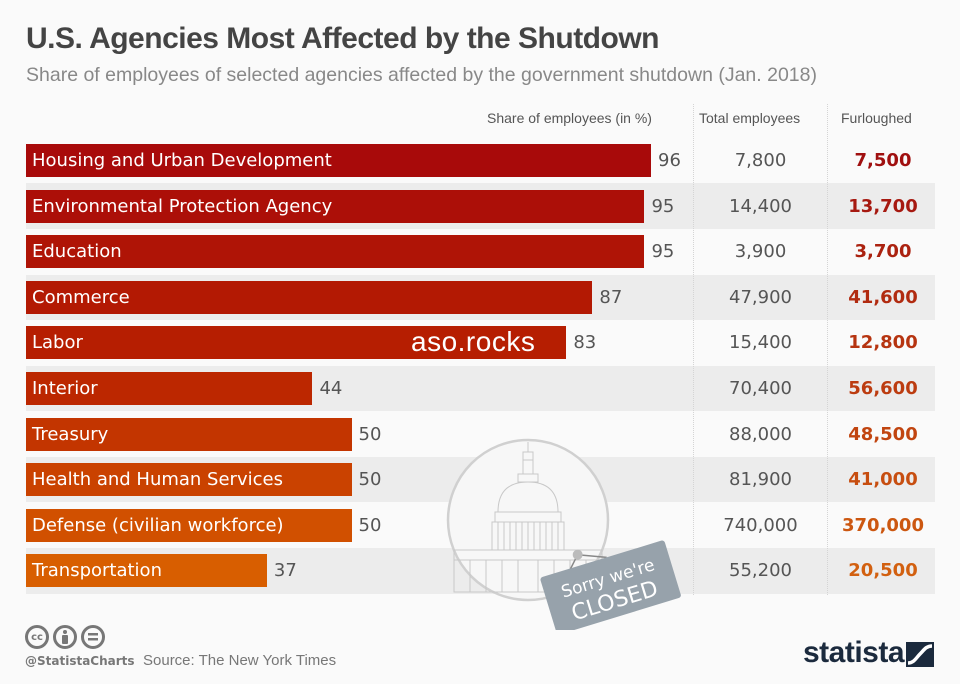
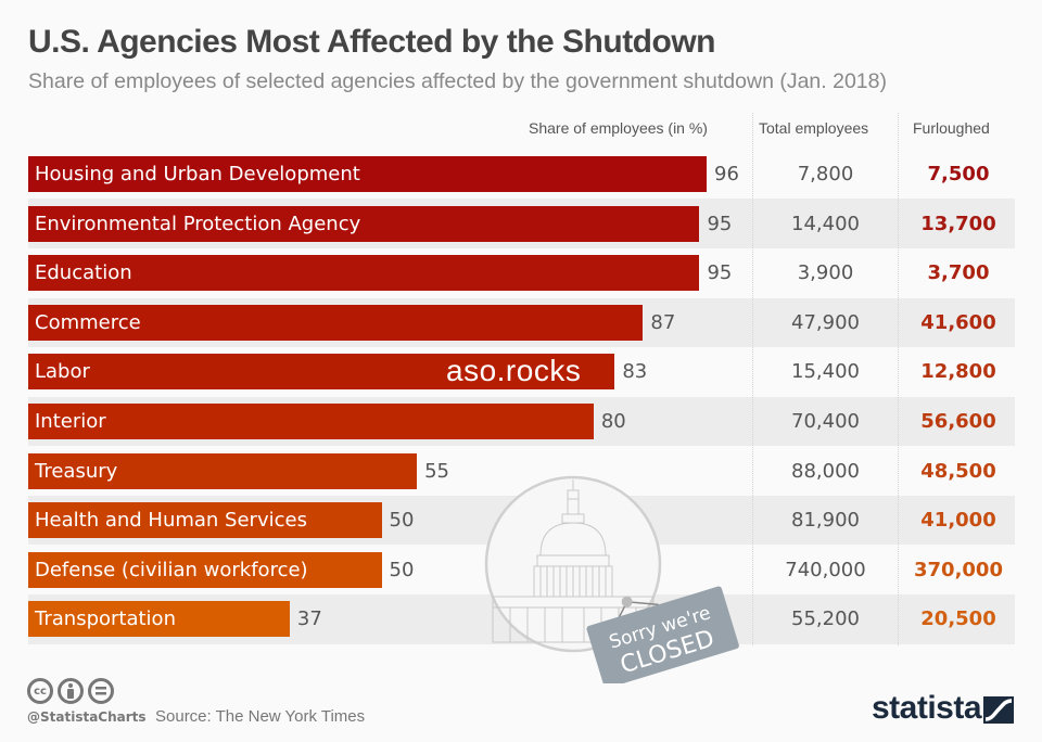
Interior: 44 -> 80
Treasury: 50 -> 55
